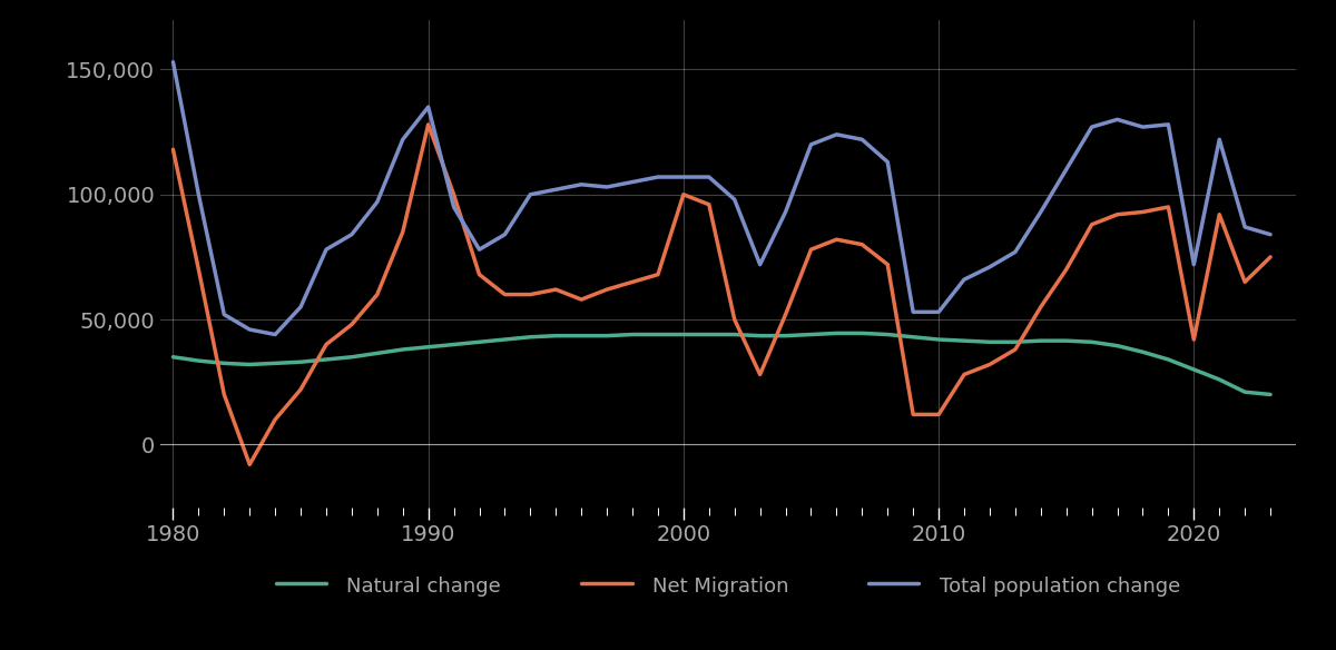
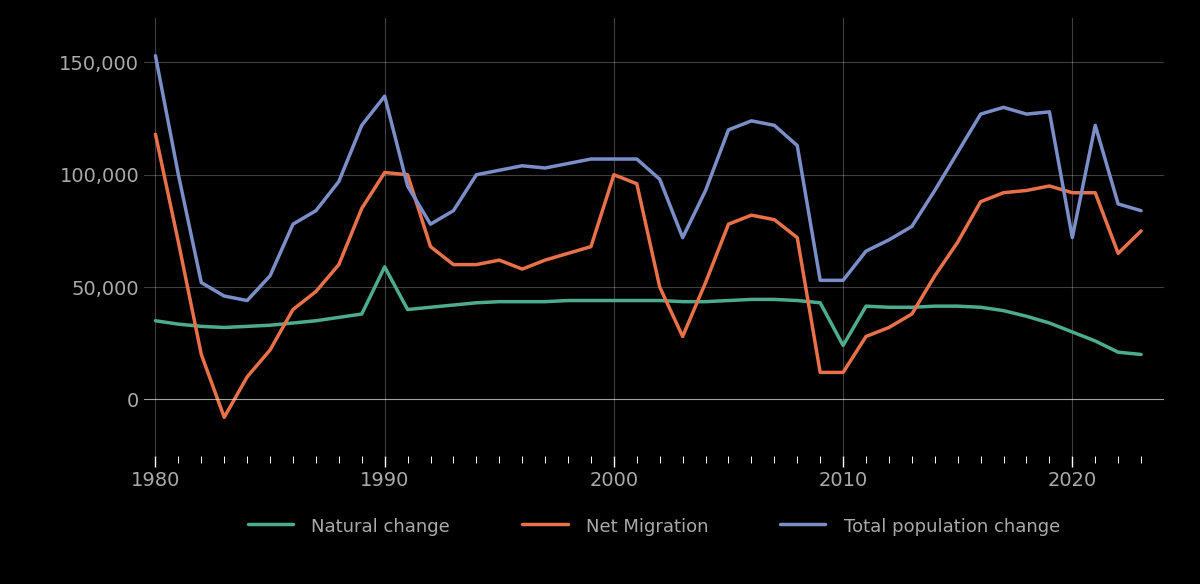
Natural change/1990: 39,000 -> 59,000
Net Migration/1990: 128,000 -> 101,000
Natural change/2010: 42,000 -> 24,000
Net Migration/2020: 42,000 -> 92,000
